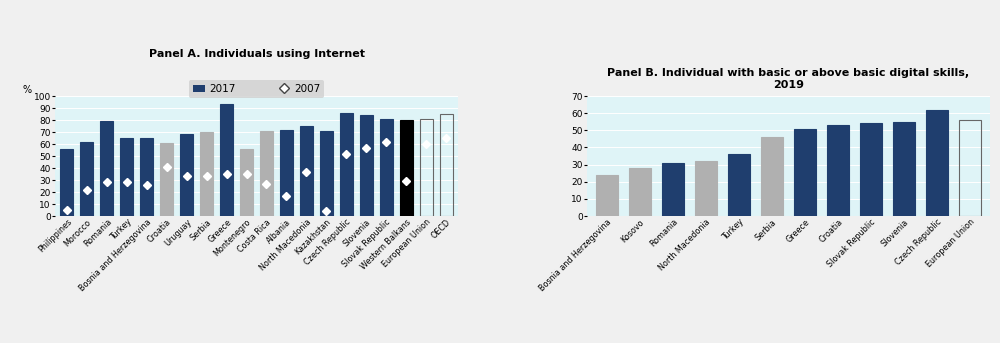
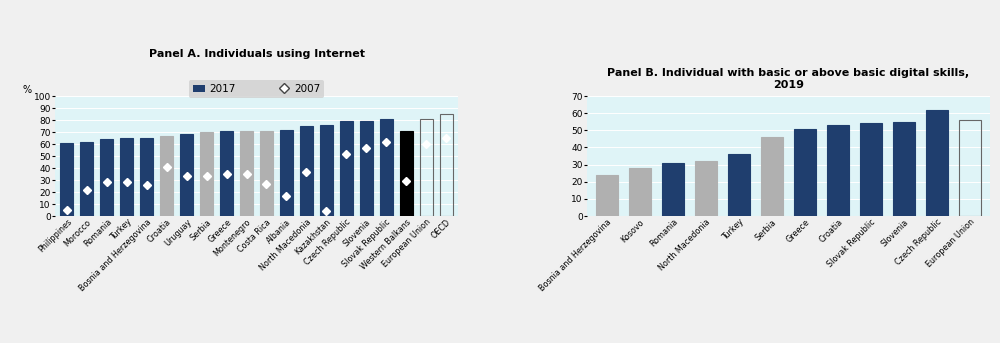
Panel A. Individuals using Internet/Philippines: 56 -> 61
Panel A. Individuals using Internet/Romania: 79 -> 64
Panel A. Individuals using Internet/Croatia: 61 -> 67
Panel A. Individuals using Internet/Greece: 93 -> 71
Panel A. Individuals using Internet/Montenegro: 56 -> 71
Panel A. Individuals using Internet/Kazakhstan: 71 -> 76
Panel A. Individuals using Internet/Czech Republic: 86 -> 79
Panel A. Individuals using Internet/Slovenia: 84 -> 79
Panel A. Individuals using Internet/Western Balkans: 80 -> 71
